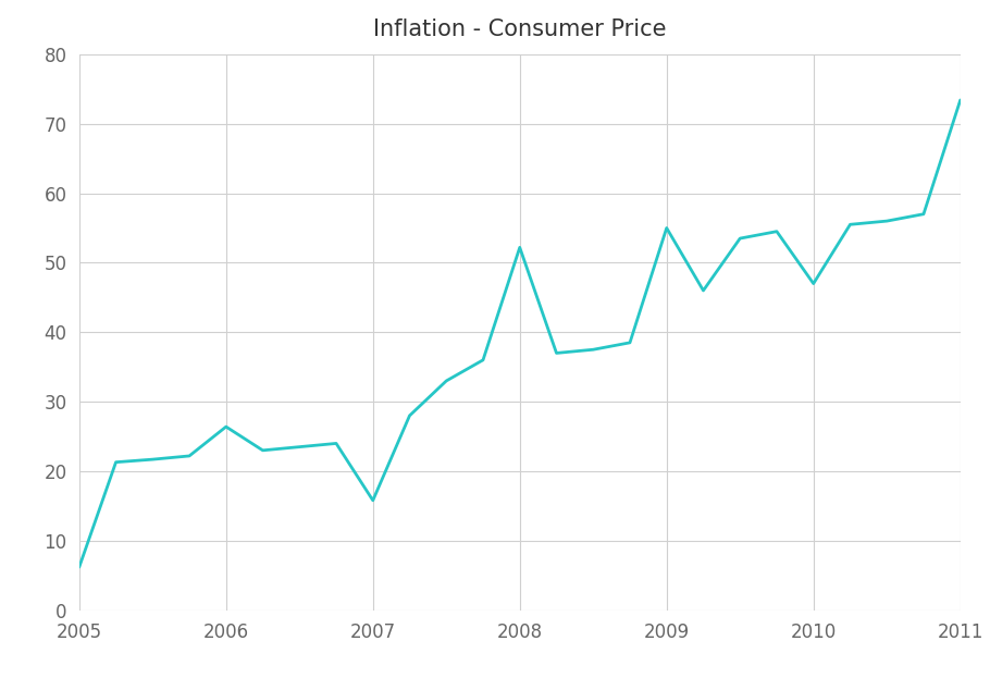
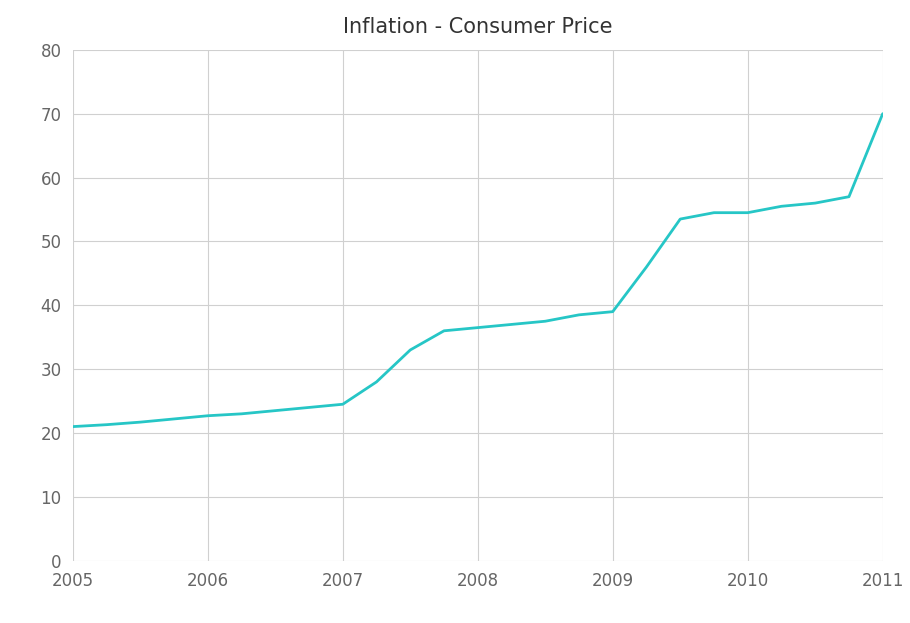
2005: 6.2 -> 21.0
2006: 26.4 -> 22.7
2007: 15.8 -> 24.5
2008: 52.2 -> 36.5
2009: 55.0 -> 39.0
2010: 47.0 -> 54.5
2011: 73.4 -> 70.0
